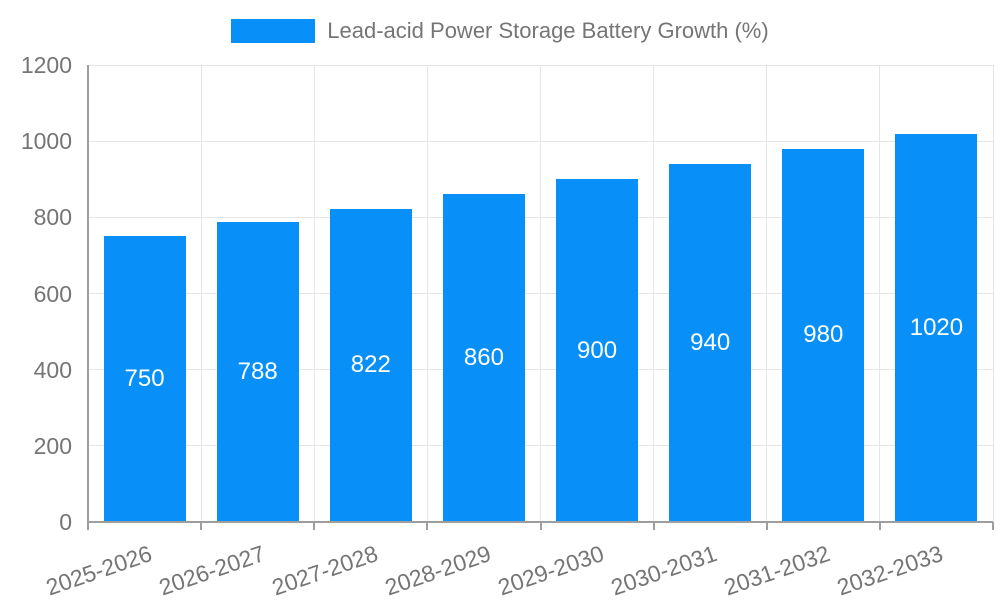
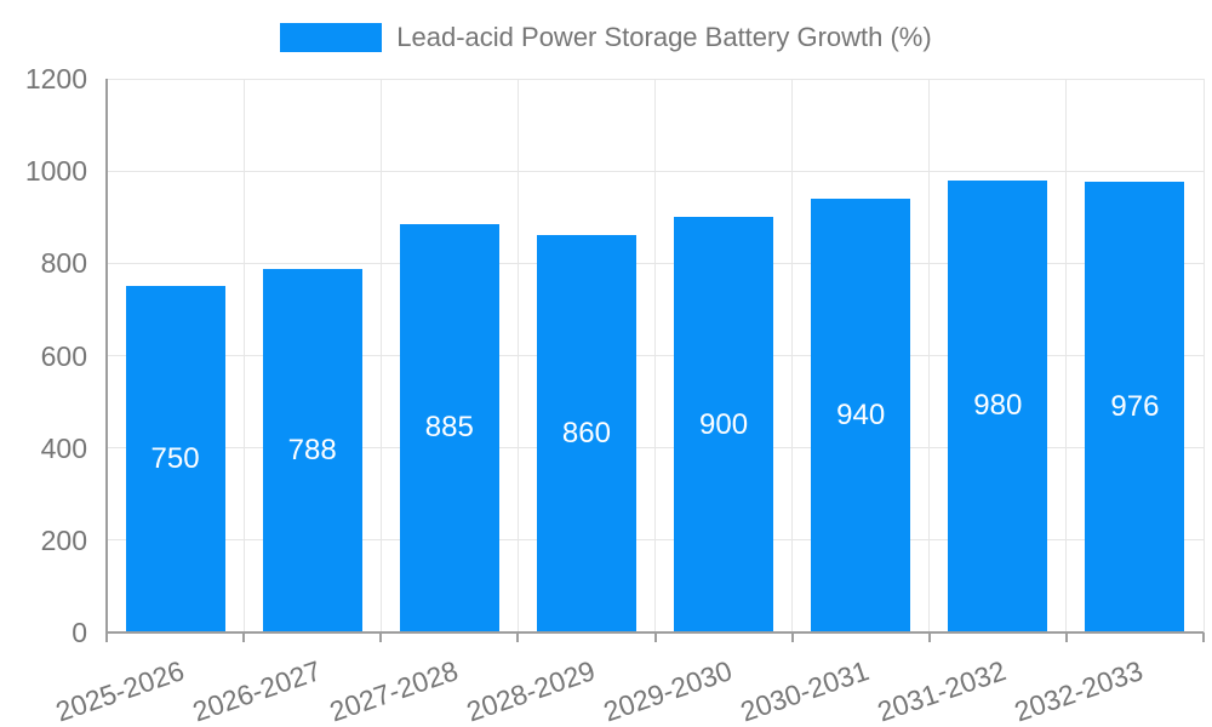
2027-2028: 822 -> 885
2032-2033: 1020 -> 976
